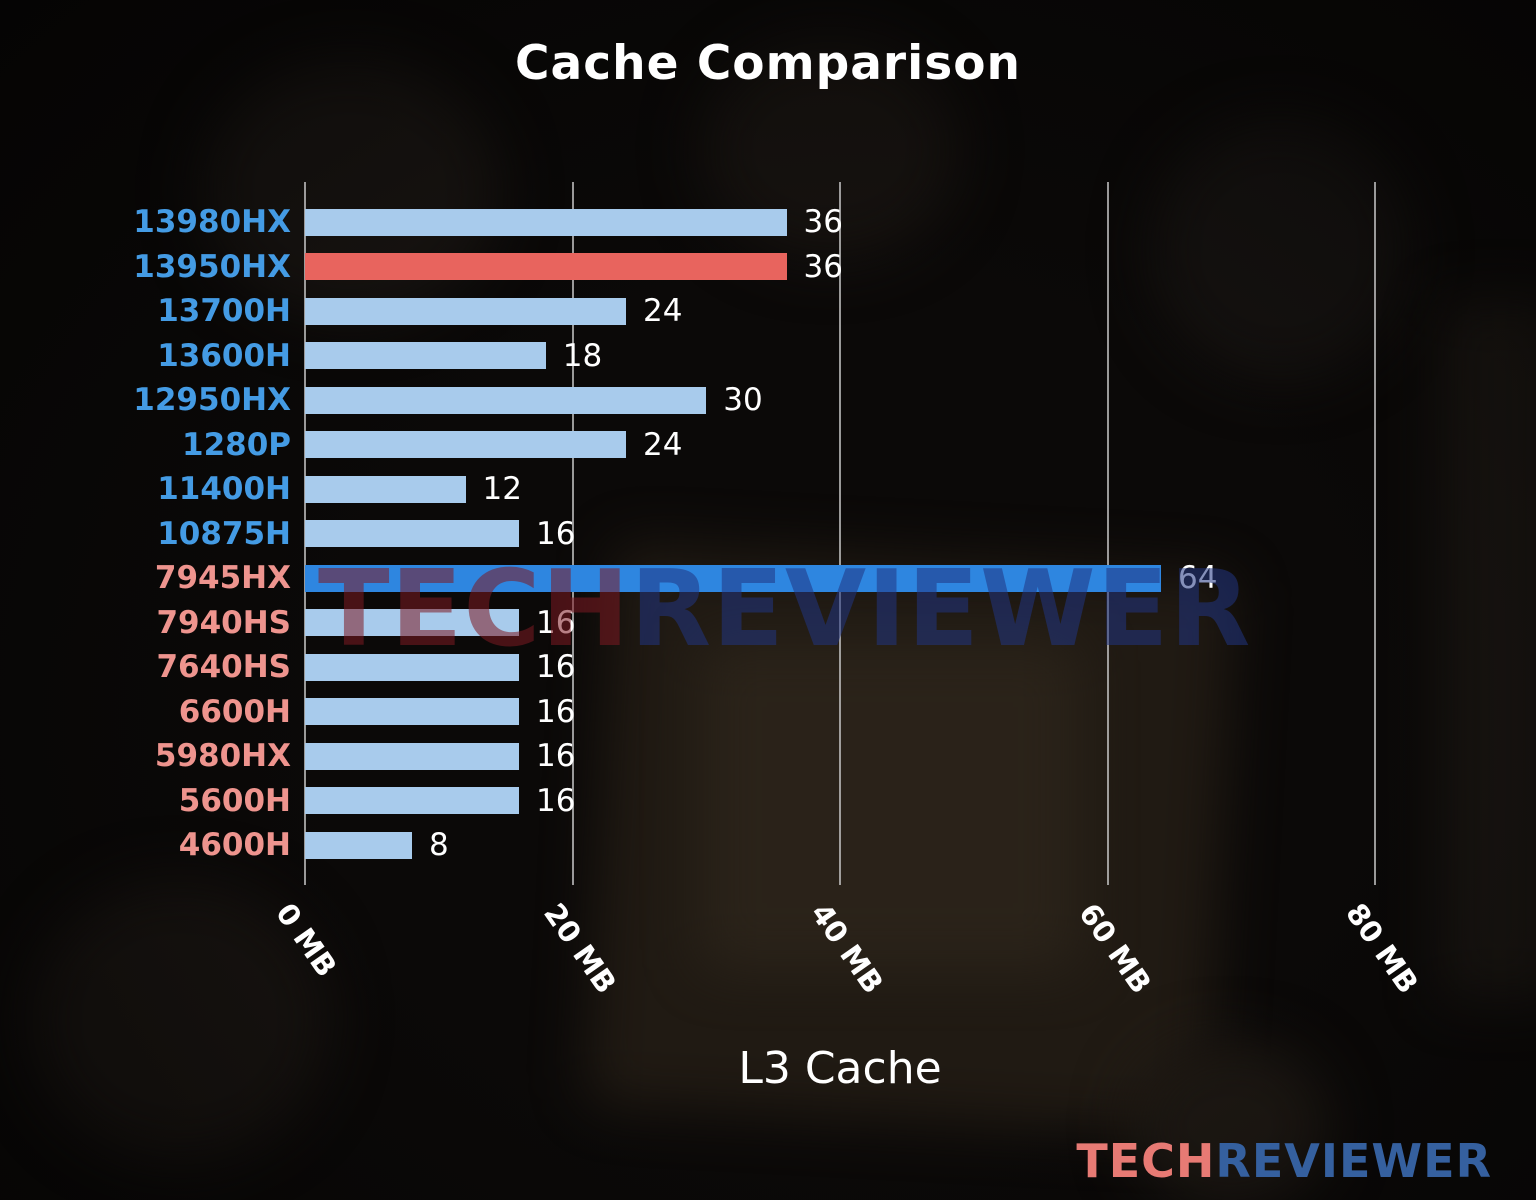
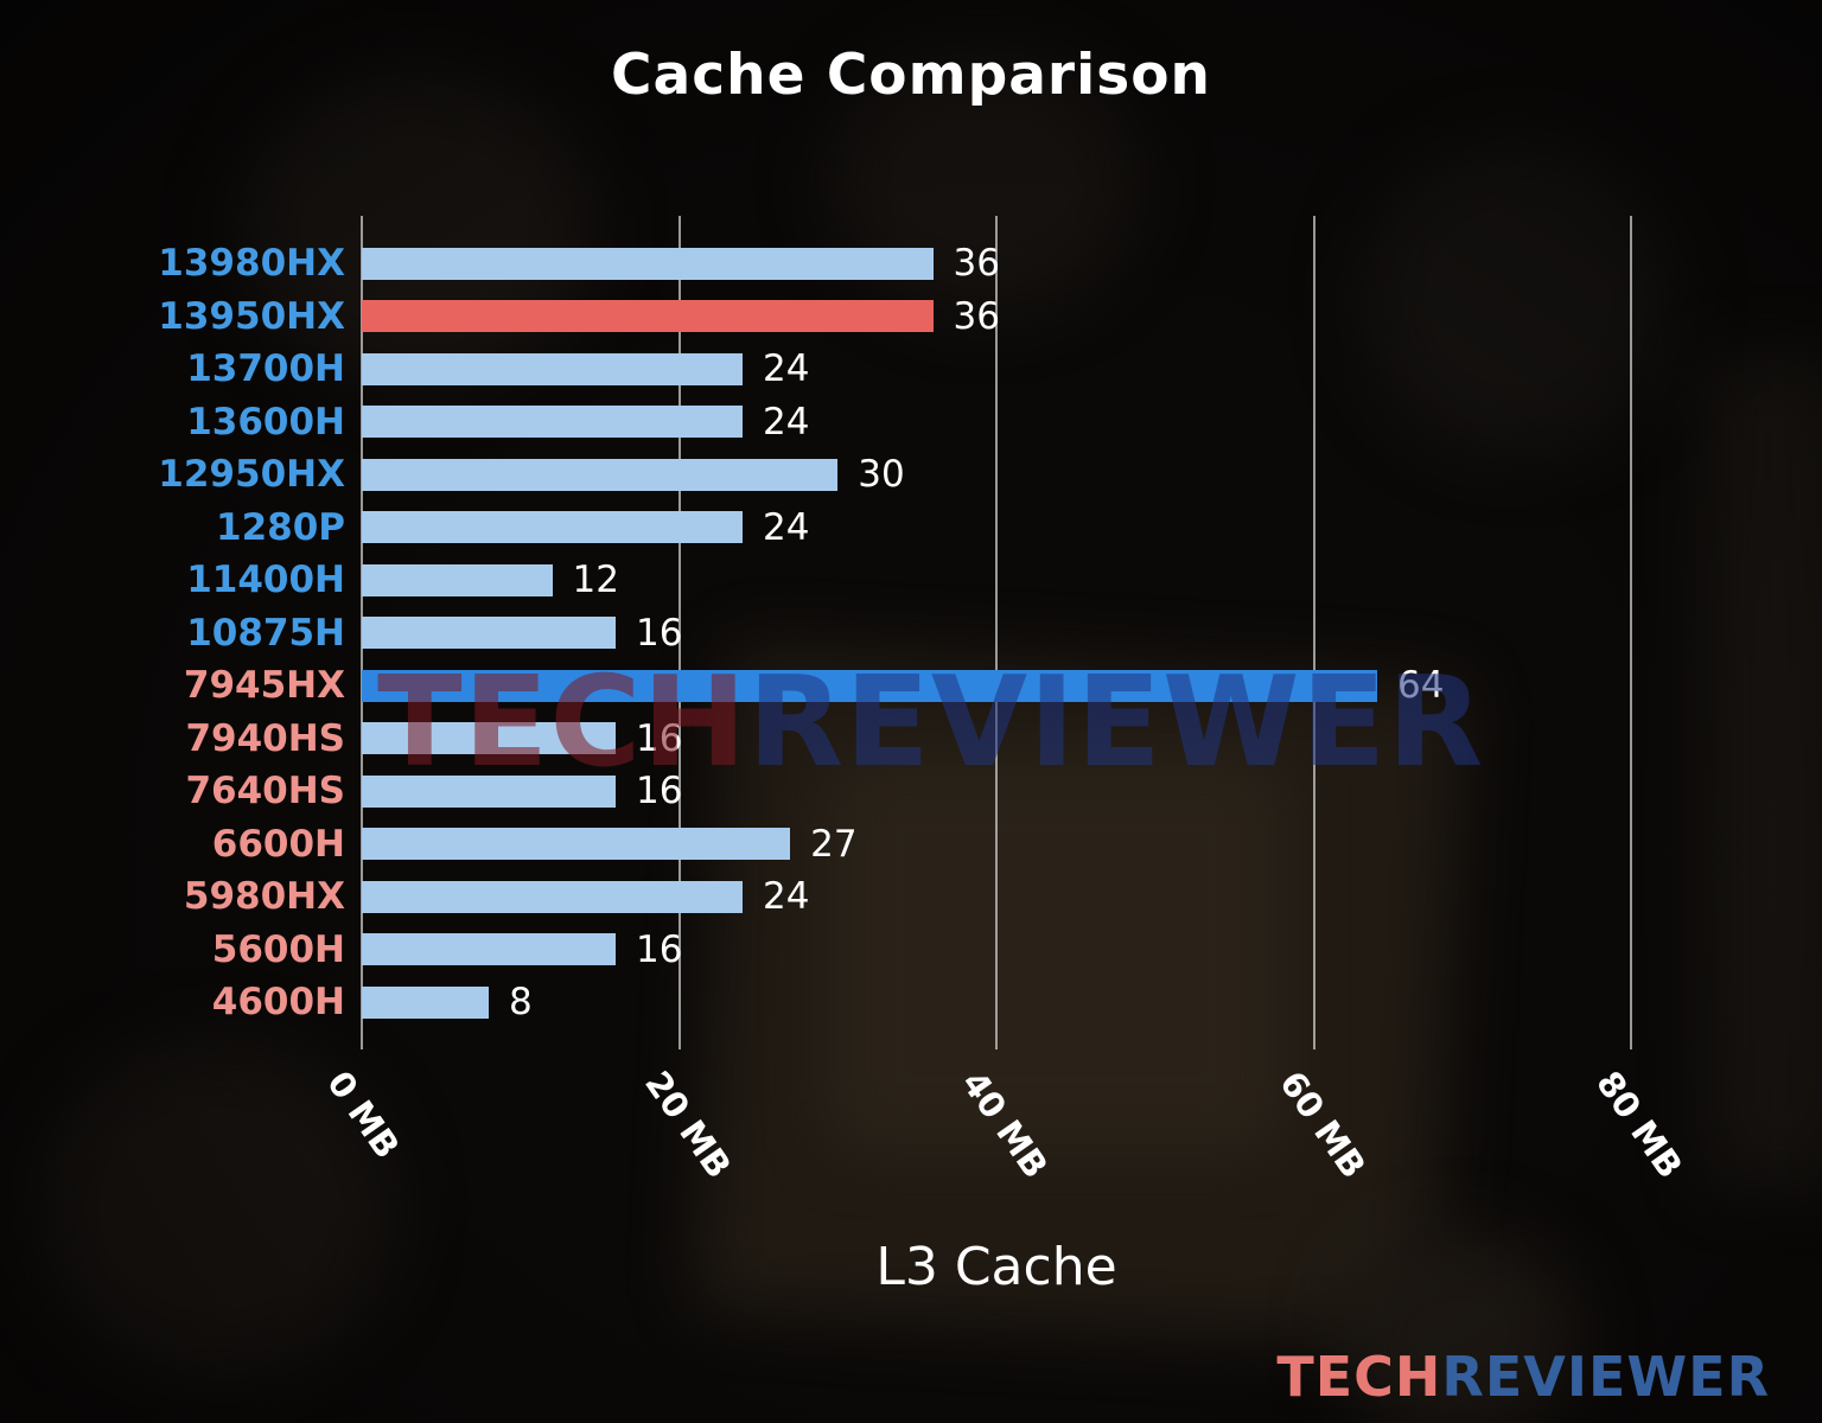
13600H: 18 -> 24
6600H: 16 -> 27
5980HX: 16 -> 24
